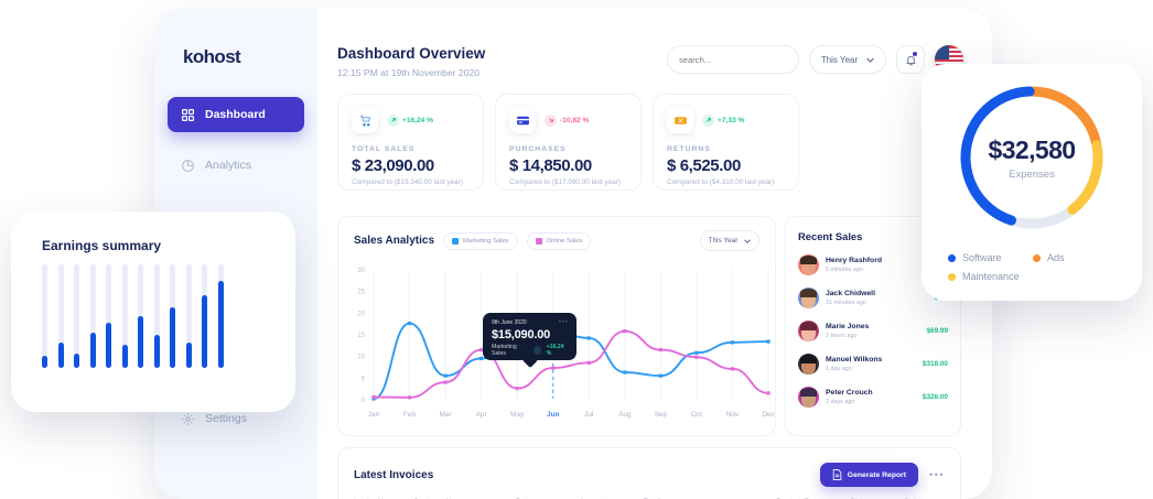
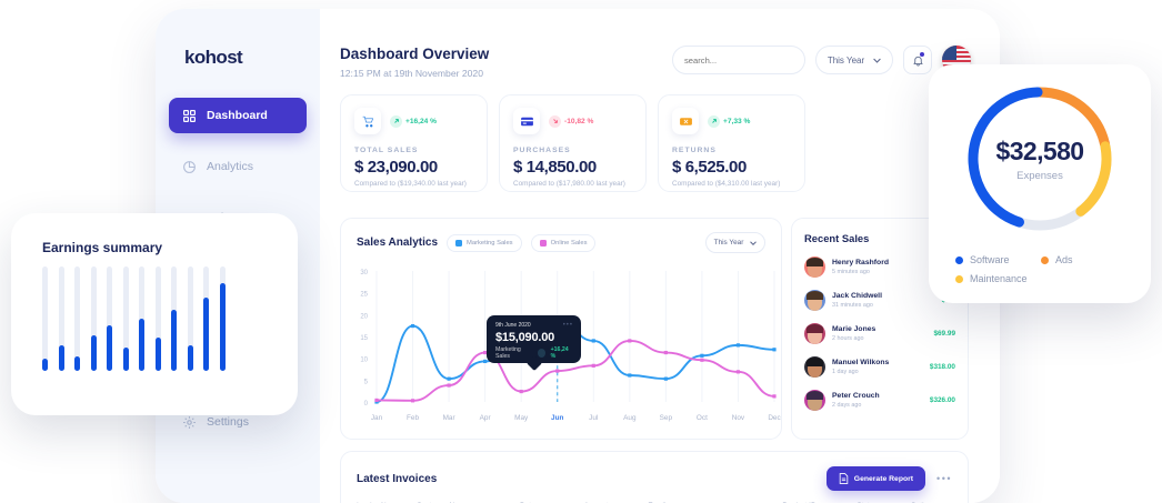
Marketing Sales/Jun: 16 -> 19
Online Sales/Aug: 16 -> 14
Marketing Sales/Dec: 13 -> 12
